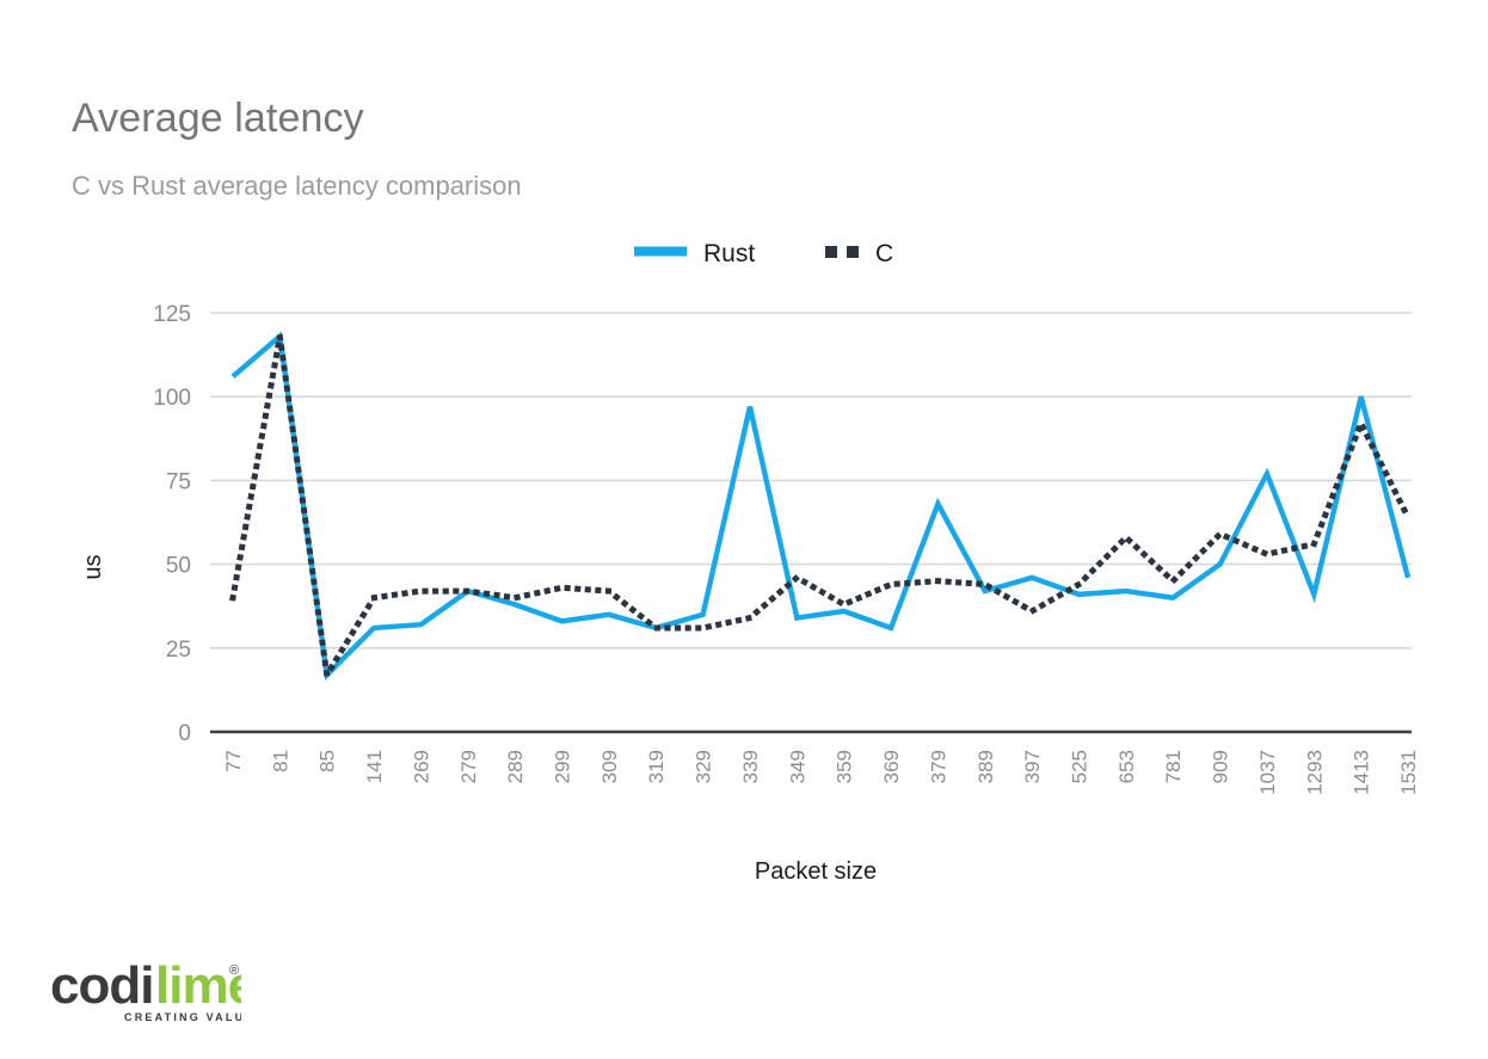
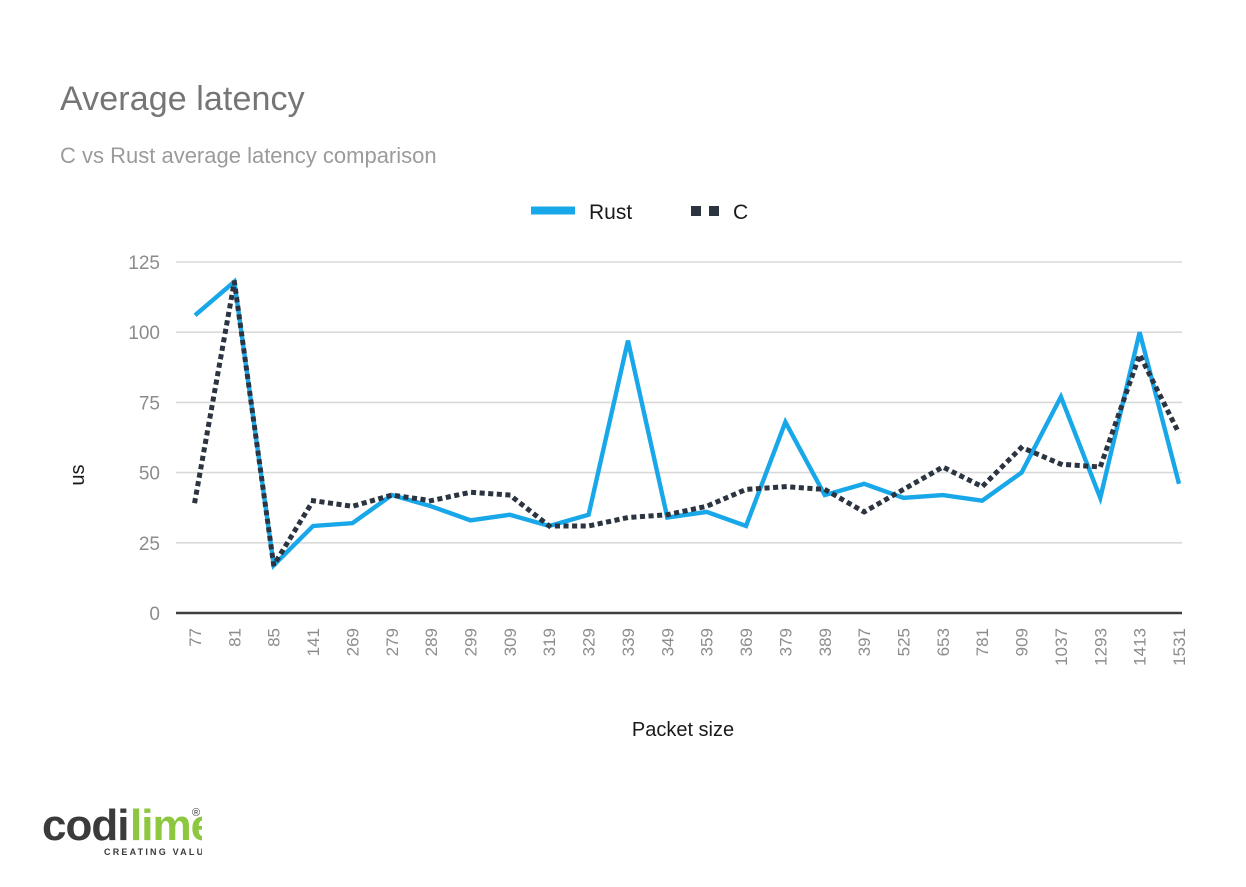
C/269: 42 -> 38
C/349: 46 -> 35
C/653: 58 -> 52
C/1293: 56 -> 52
